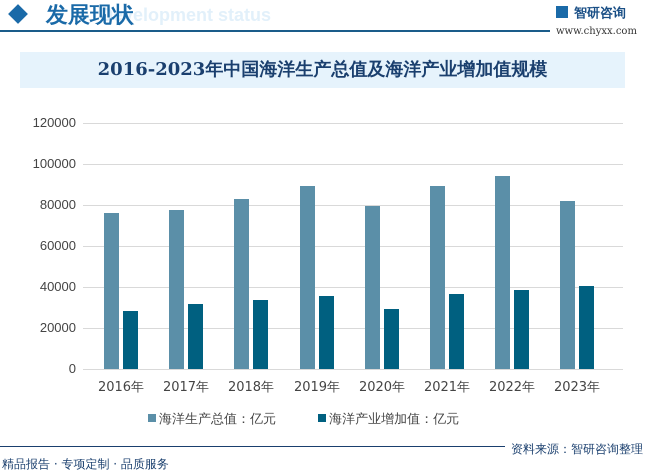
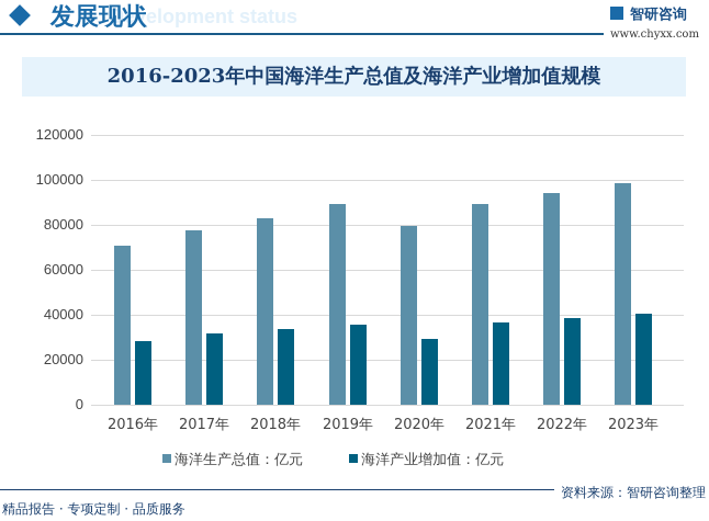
海洋生产总值：亿元/2016年: 76000 -> 70000
海洋生产总值：亿元/2023年: 82000 -> 98000
